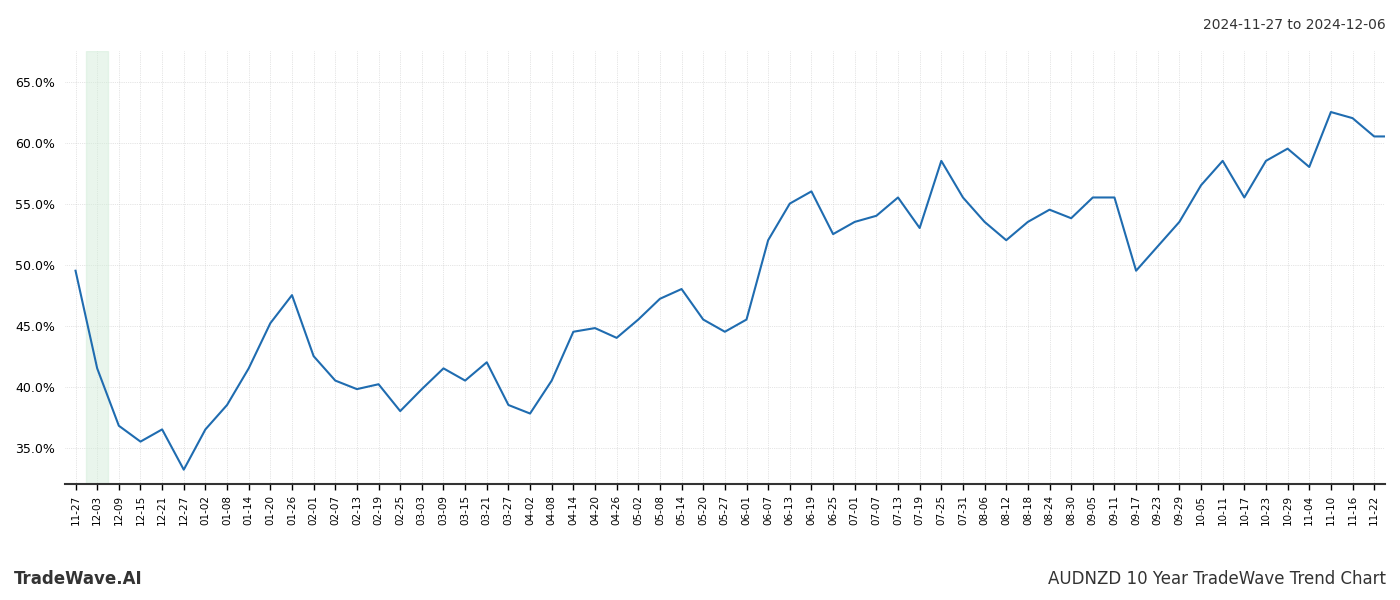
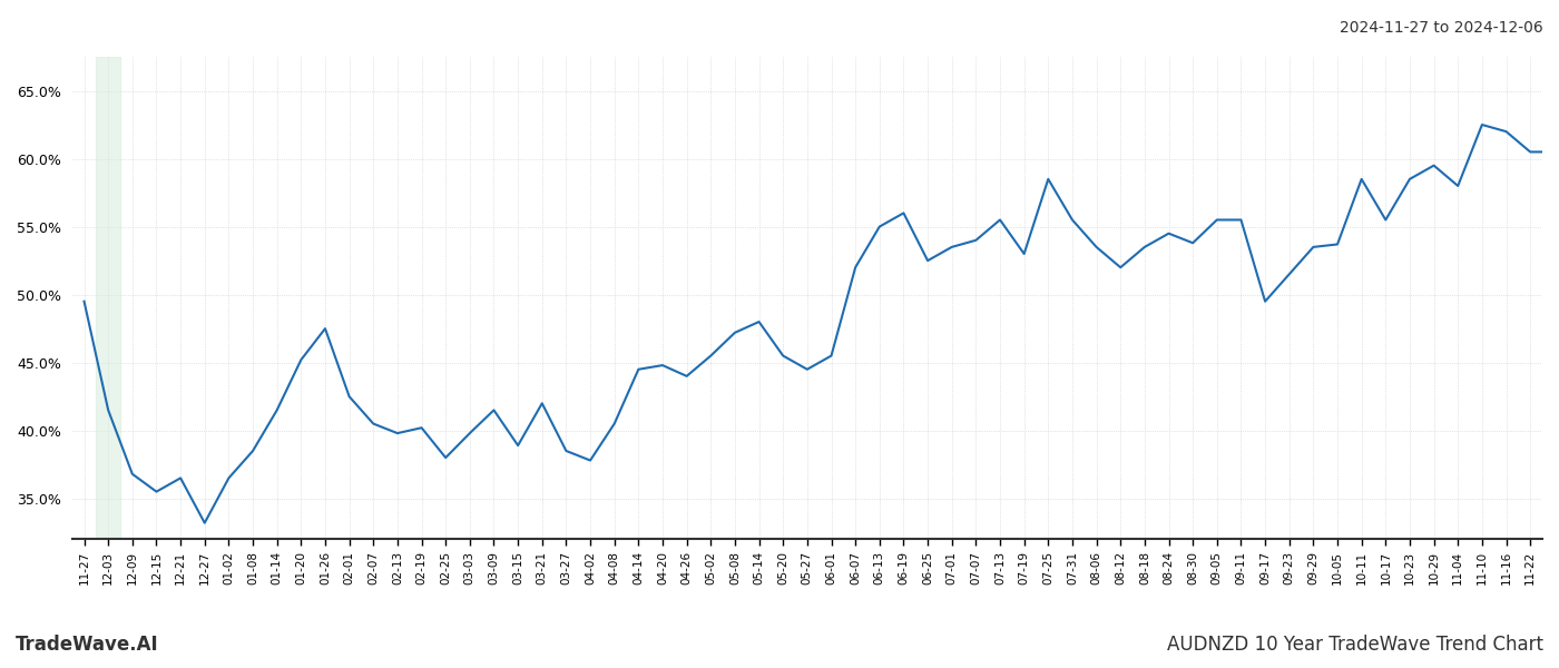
03-15: 40.5% -> 38.9%
10-05: 56.5% -> 53.7%
